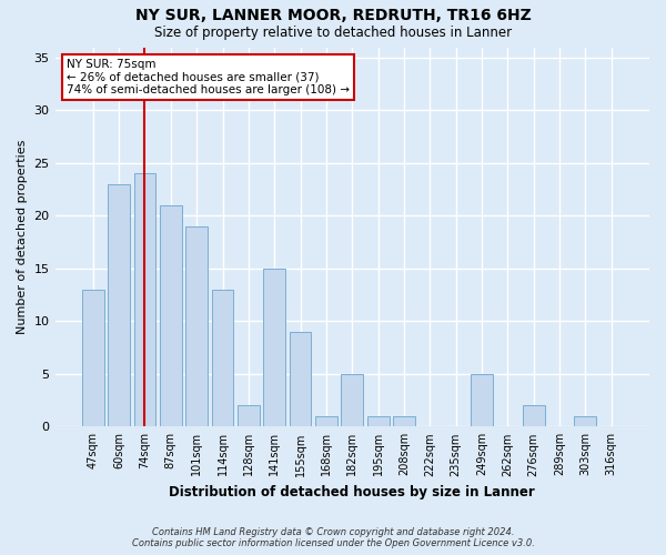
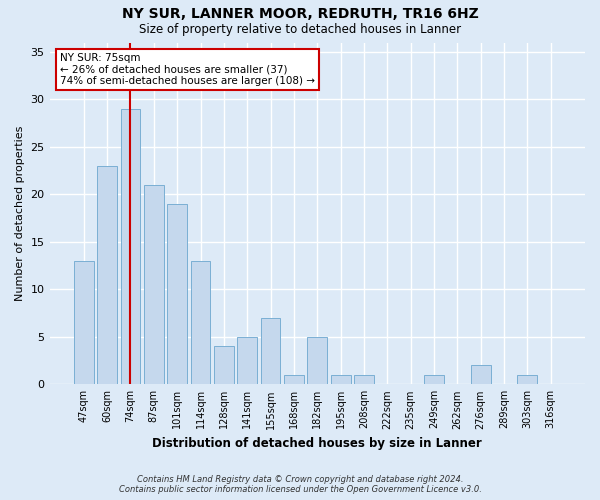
74sqm: 24 -> 29
128sqm: 2 -> 4
141sqm: 15 -> 5
155sqm: 9 -> 7
249sqm: 5 -> 1
